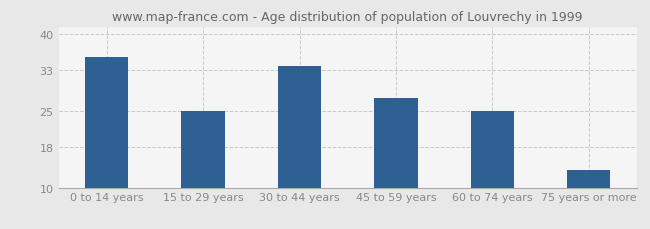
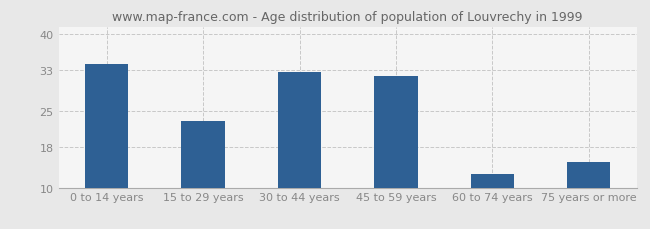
0 to 14 years: 35.5 -> 34.2
15 to 29 years: 25.0 -> 23.0
30 to 44 years: 33.8 -> 32.6
45 to 59 years: 27.5 -> 31.8
60 to 74 years: 25.0 -> 12.6
75 years or more: 13.5 -> 15.0
